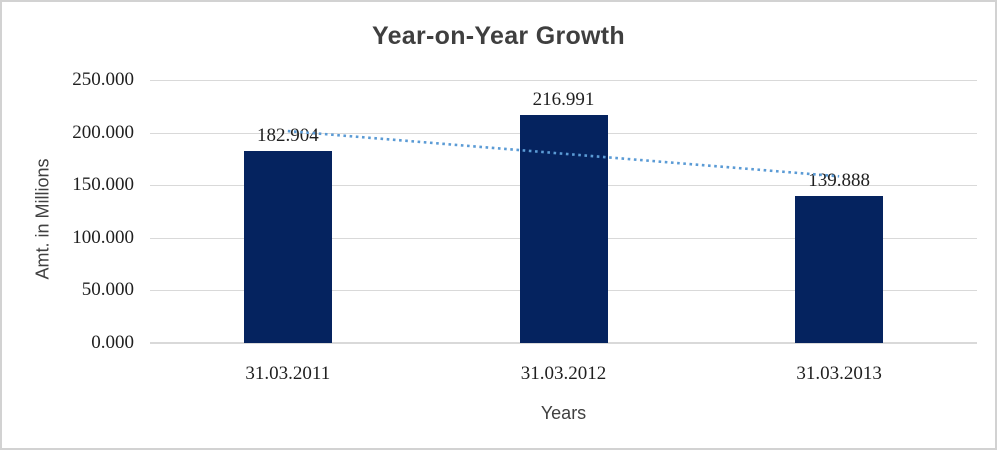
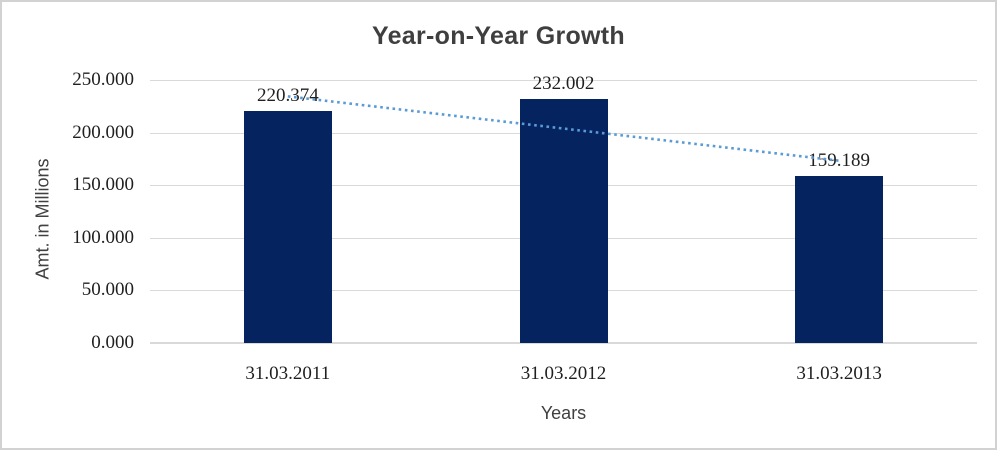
31.03.2011: 182.904 -> 220.374
31.03.2012: 216.991 -> 232.002
31.03.2013: 139.888 -> 159.189
